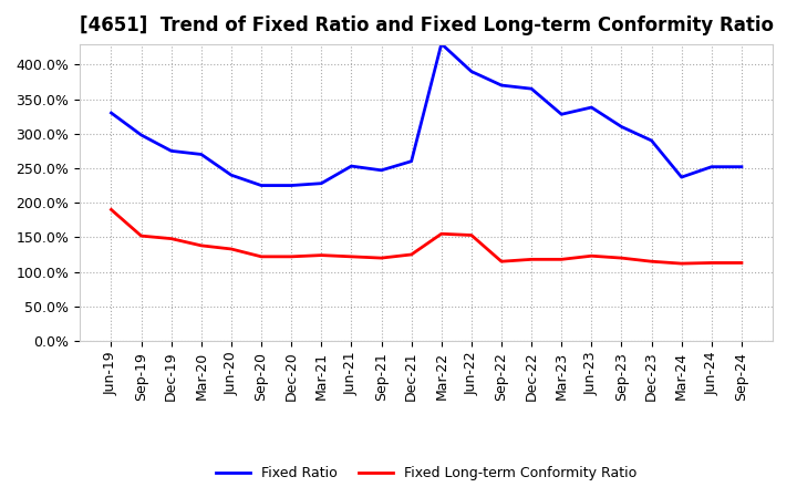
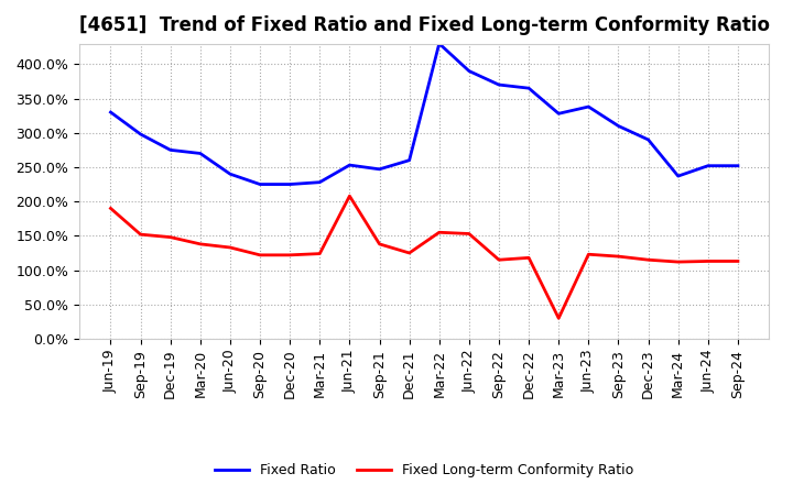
Fixed Long-term Conformity Ratio/Jun-21: 122% -> 208%
Fixed Long-term Conformity Ratio/Sep-21: 120% -> 138%
Fixed Long-term Conformity Ratio/Mar-23: 118% -> 30%
